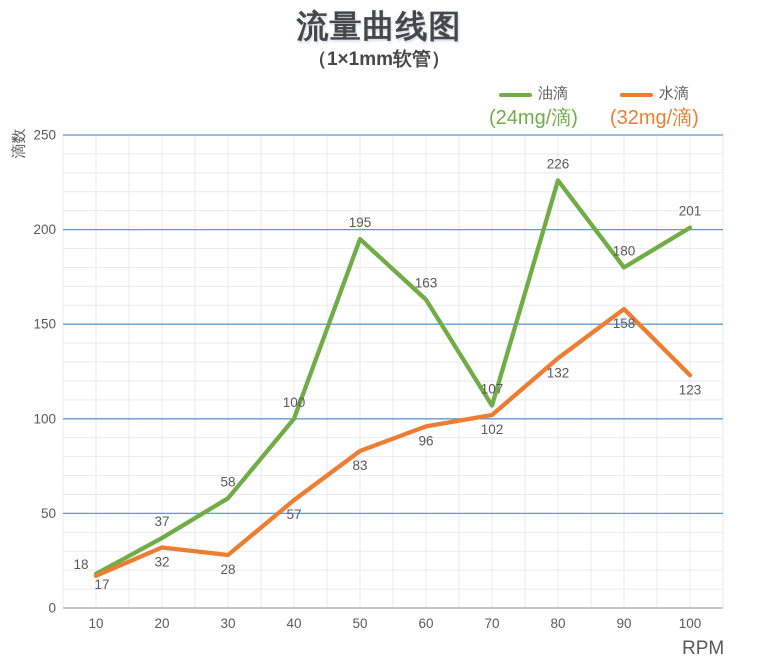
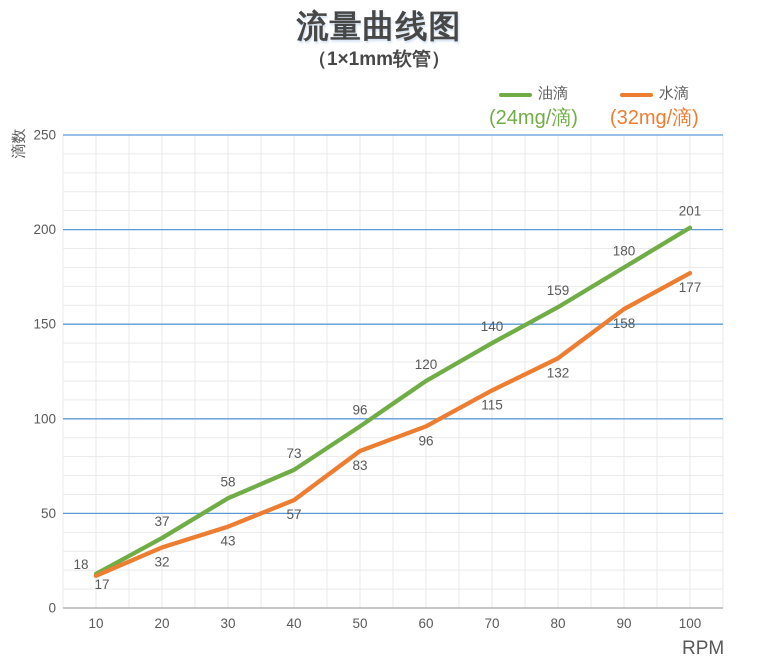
水滴/30: 28 -> 43
油滴/40: 100 -> 73
油滴/50: 195 -> 96
油滴/60: 163 -> 120
油滴/70: 107 -> 140
水滴/70: 102 -> 115
油滴/80: 226 -> 159
水滴/100: 123 -> 177
